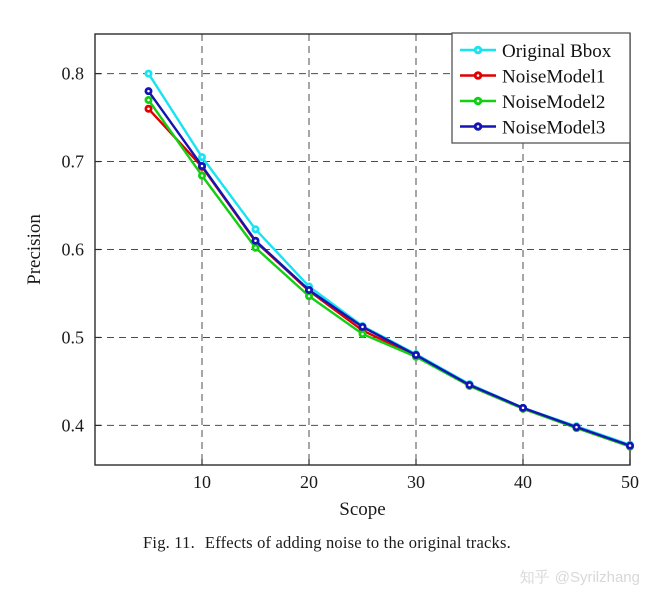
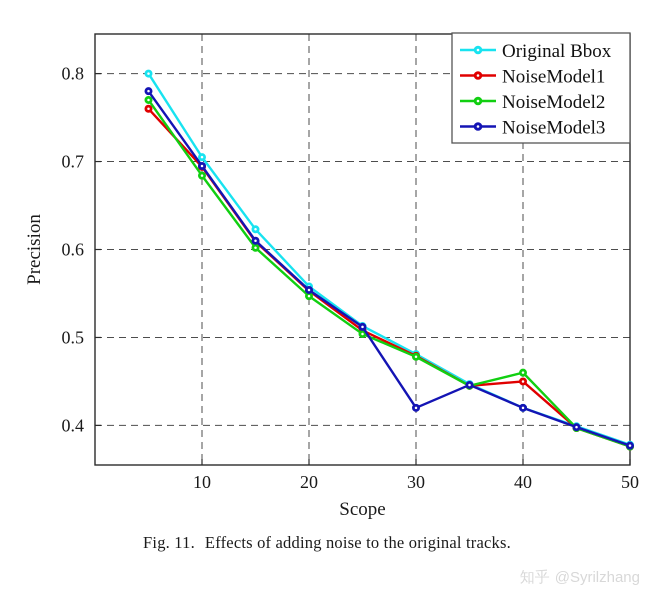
NoiseModel3/30: 0.48 -> 0.42
NoiseModel1/40: 0.42 -> 0.45
NoiseModel2/40: 0.42 -> 0.46
